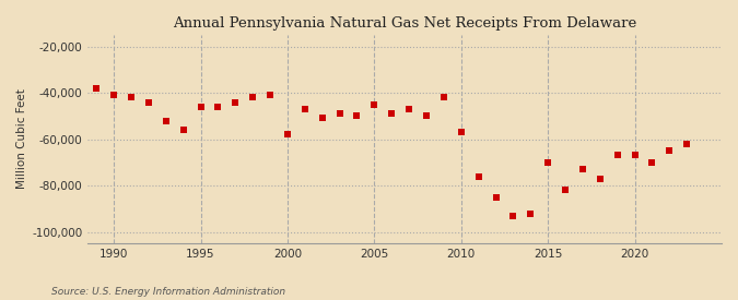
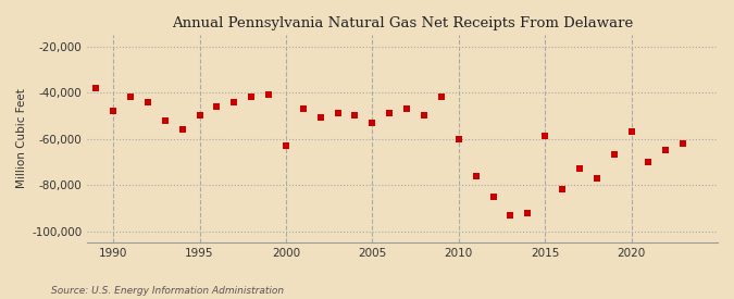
1990: -41,000 -> -48,000
1995: -46,000 -> -50,000
2000: -58,000 -> -63,000
2005: -45,000 -> -53,000
2010: -57,000 -> -60,000
2015: -70,000 -> -59,000
2020: -67,000 -> -57,000
